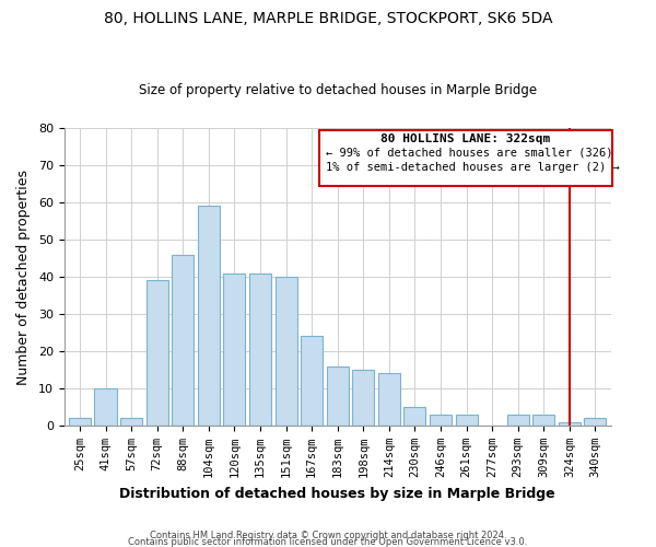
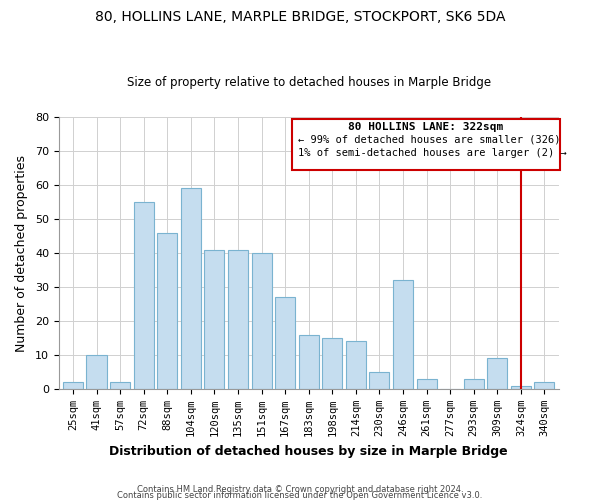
72sqm: 39 -> 55
167sqm: 24 -> 27
246sqm: 3 -> 32
309sqm: 3 -> 9
